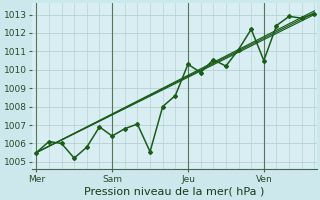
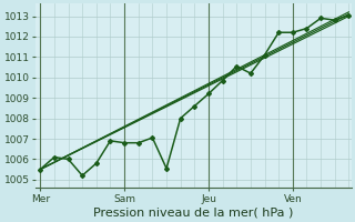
Sam: 1006.4 -> 1006.8
Jeu: 1010.3 -> 1009.2
Ven: 1010.5 -> 1012.2
